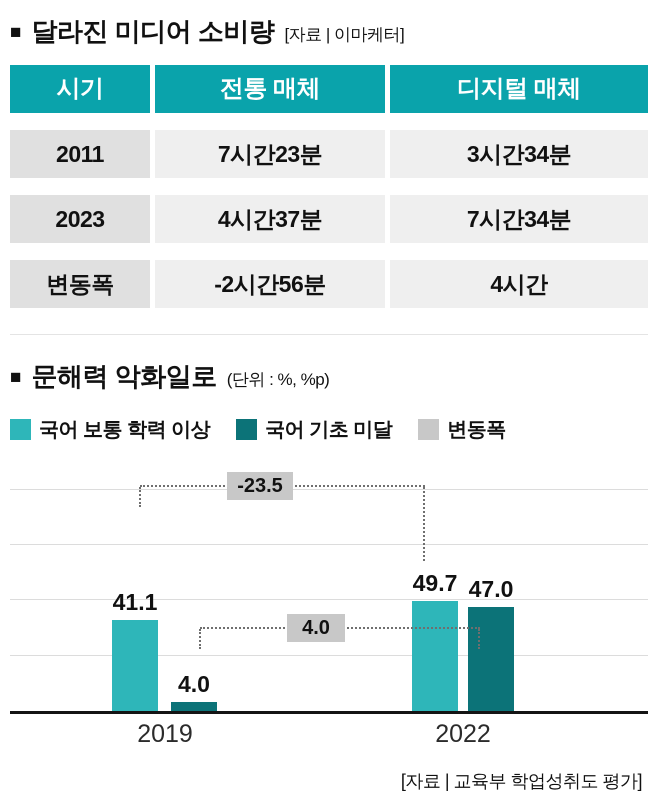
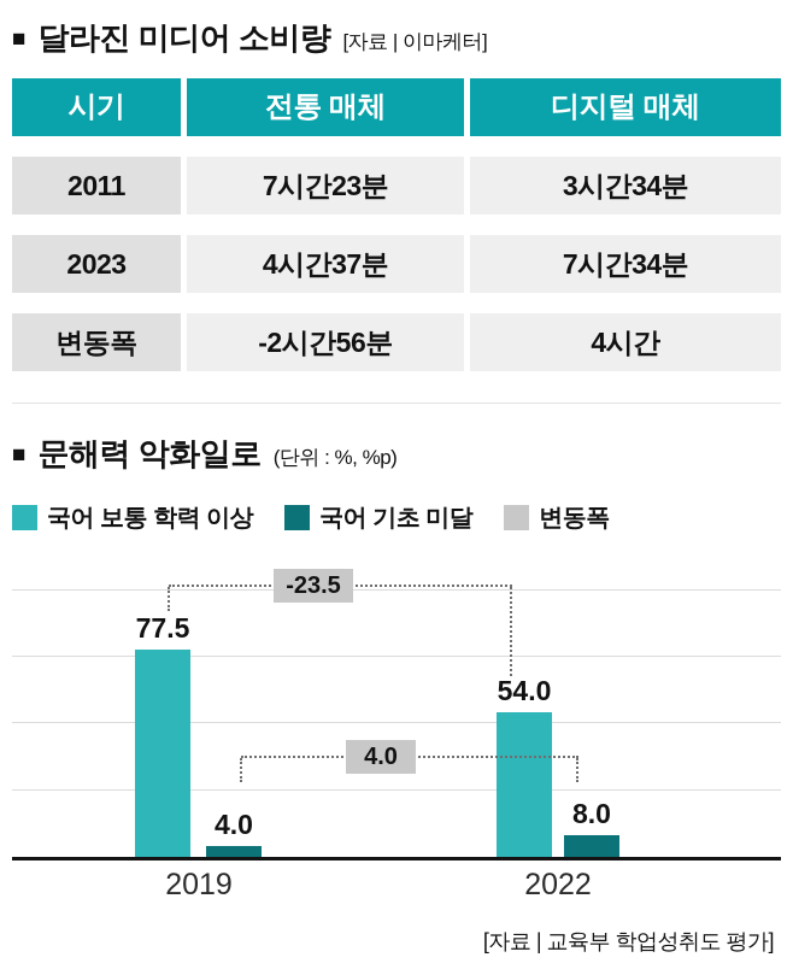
국어 보통 학력 이상/2019: 41.1 -> 77.5
국어 보통 학력 이상/2022: 49.7 -> 54.0
국어 기초 미달/2022: 47.0 -> 8.0
